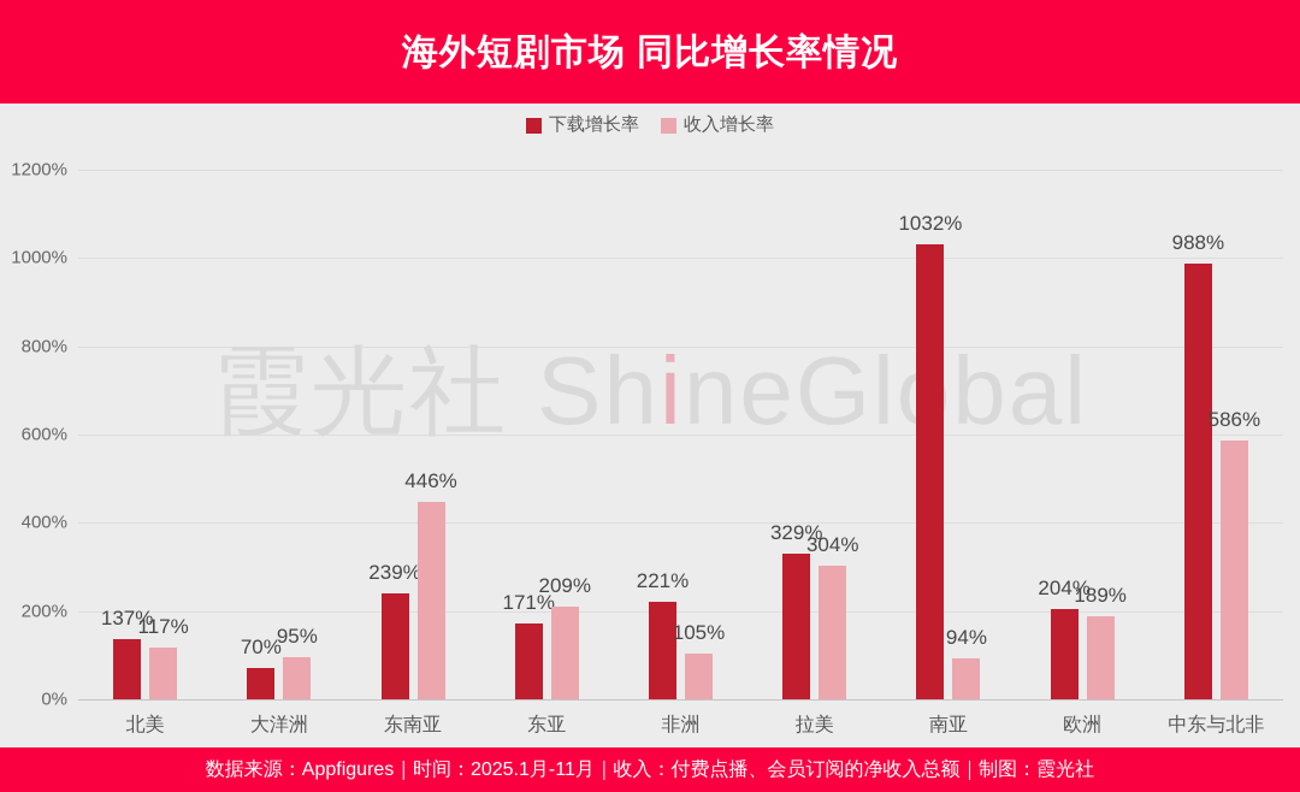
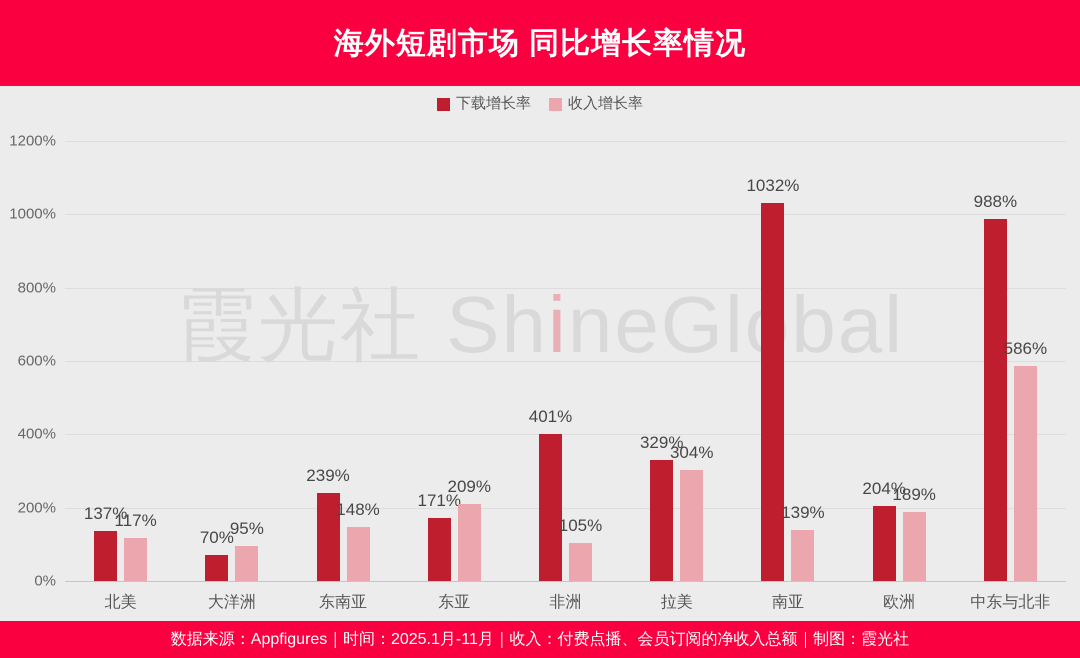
收入增长率/东南亚: 446% -> 148%
下载增长率/非洲: 221% -> 401%
收入增长率/南亚: 94% -> 139%
